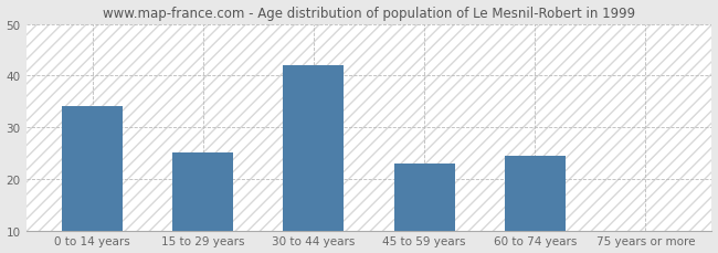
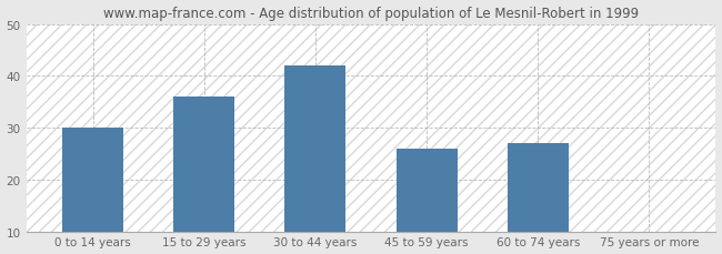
0 to 14 years: 34.0 -> 30.0
15 to 29 years: 25.0 -> 36.0
45 to 59 years: 23.0 -> 26.0
60 to 74 years: 24.5 -> 27.0
